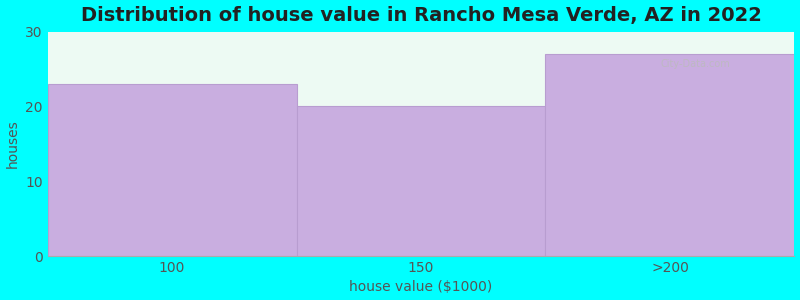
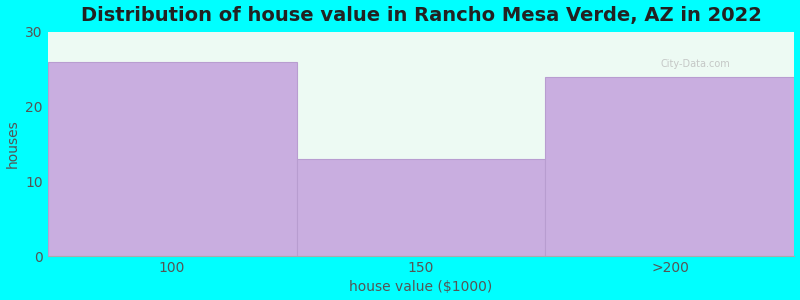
100: 23 -> 26
150: 20 -> 13
>200: 27 -> 24
